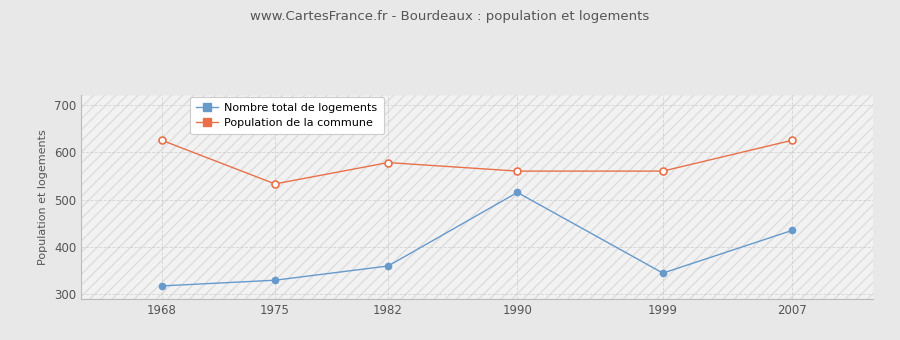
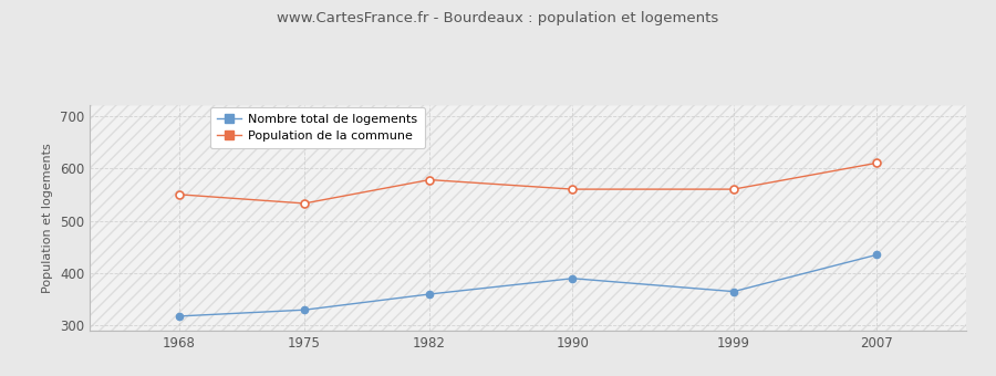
Population de la commune/1968: 625 -> 550
Nombre total de logements/1990: 515 -> 390
Nombre total de logements/1999: 345 -> 365
Population de la commune/2007: 625 -> 610
